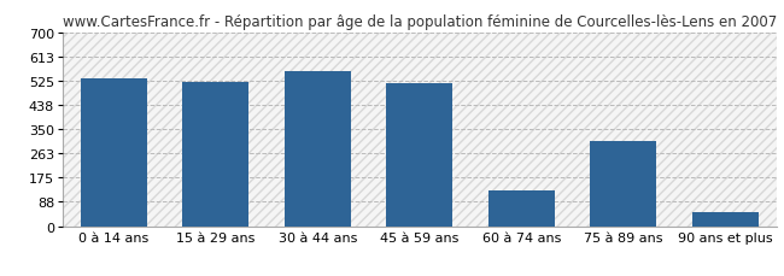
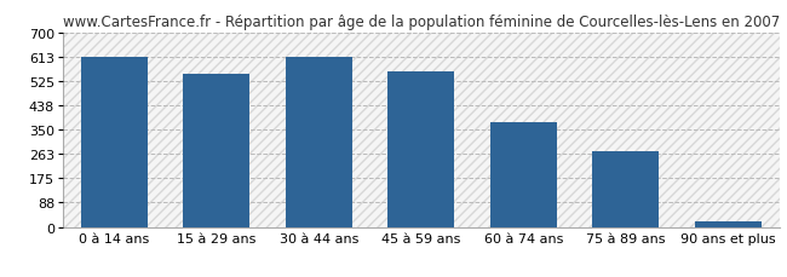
0 à 14 ans: 535 -> 613
15 à 29 ans: 520 -> 551
30 à 44 ans: 560 -> 611
45 à 59 ans: 515 -> 557
60 à 74 ans: 130 -> 375
75 à 89 ans: 305 -> 271
90 ans et plus: 50 -> 22
